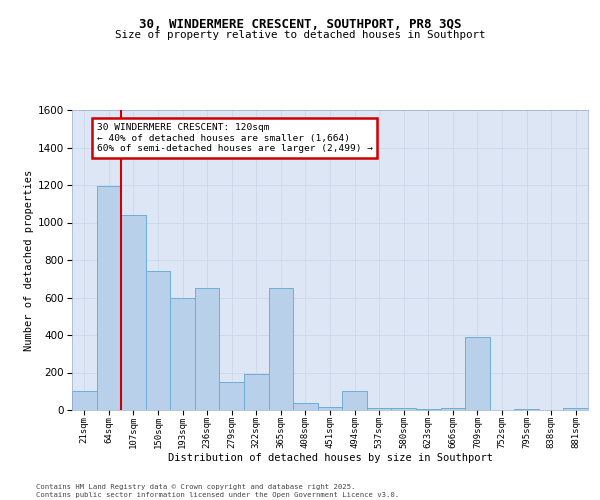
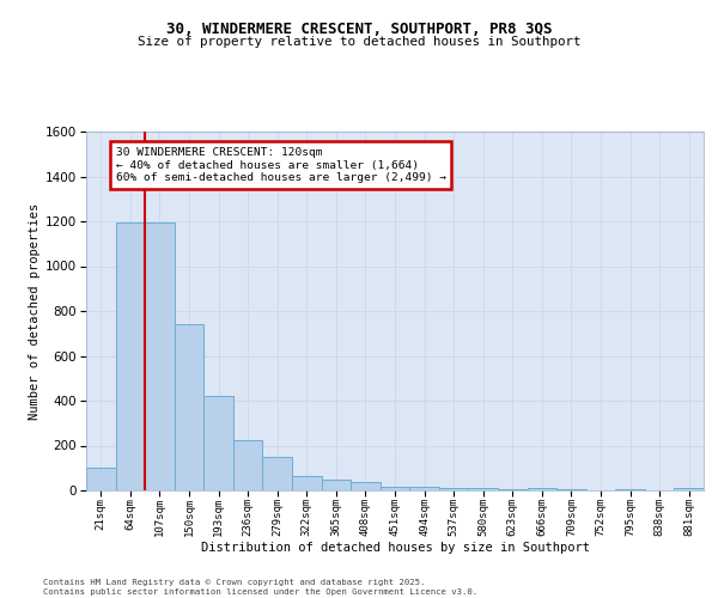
107sqm: 1040 -> 1200
193sqm: 600 -> 420
236sqm: 650 -> 220
322sqm: 190 -> 60
365sqm: 650 -> 50
494sqm: 100 -> 20
709sqm: 390 -> 0
